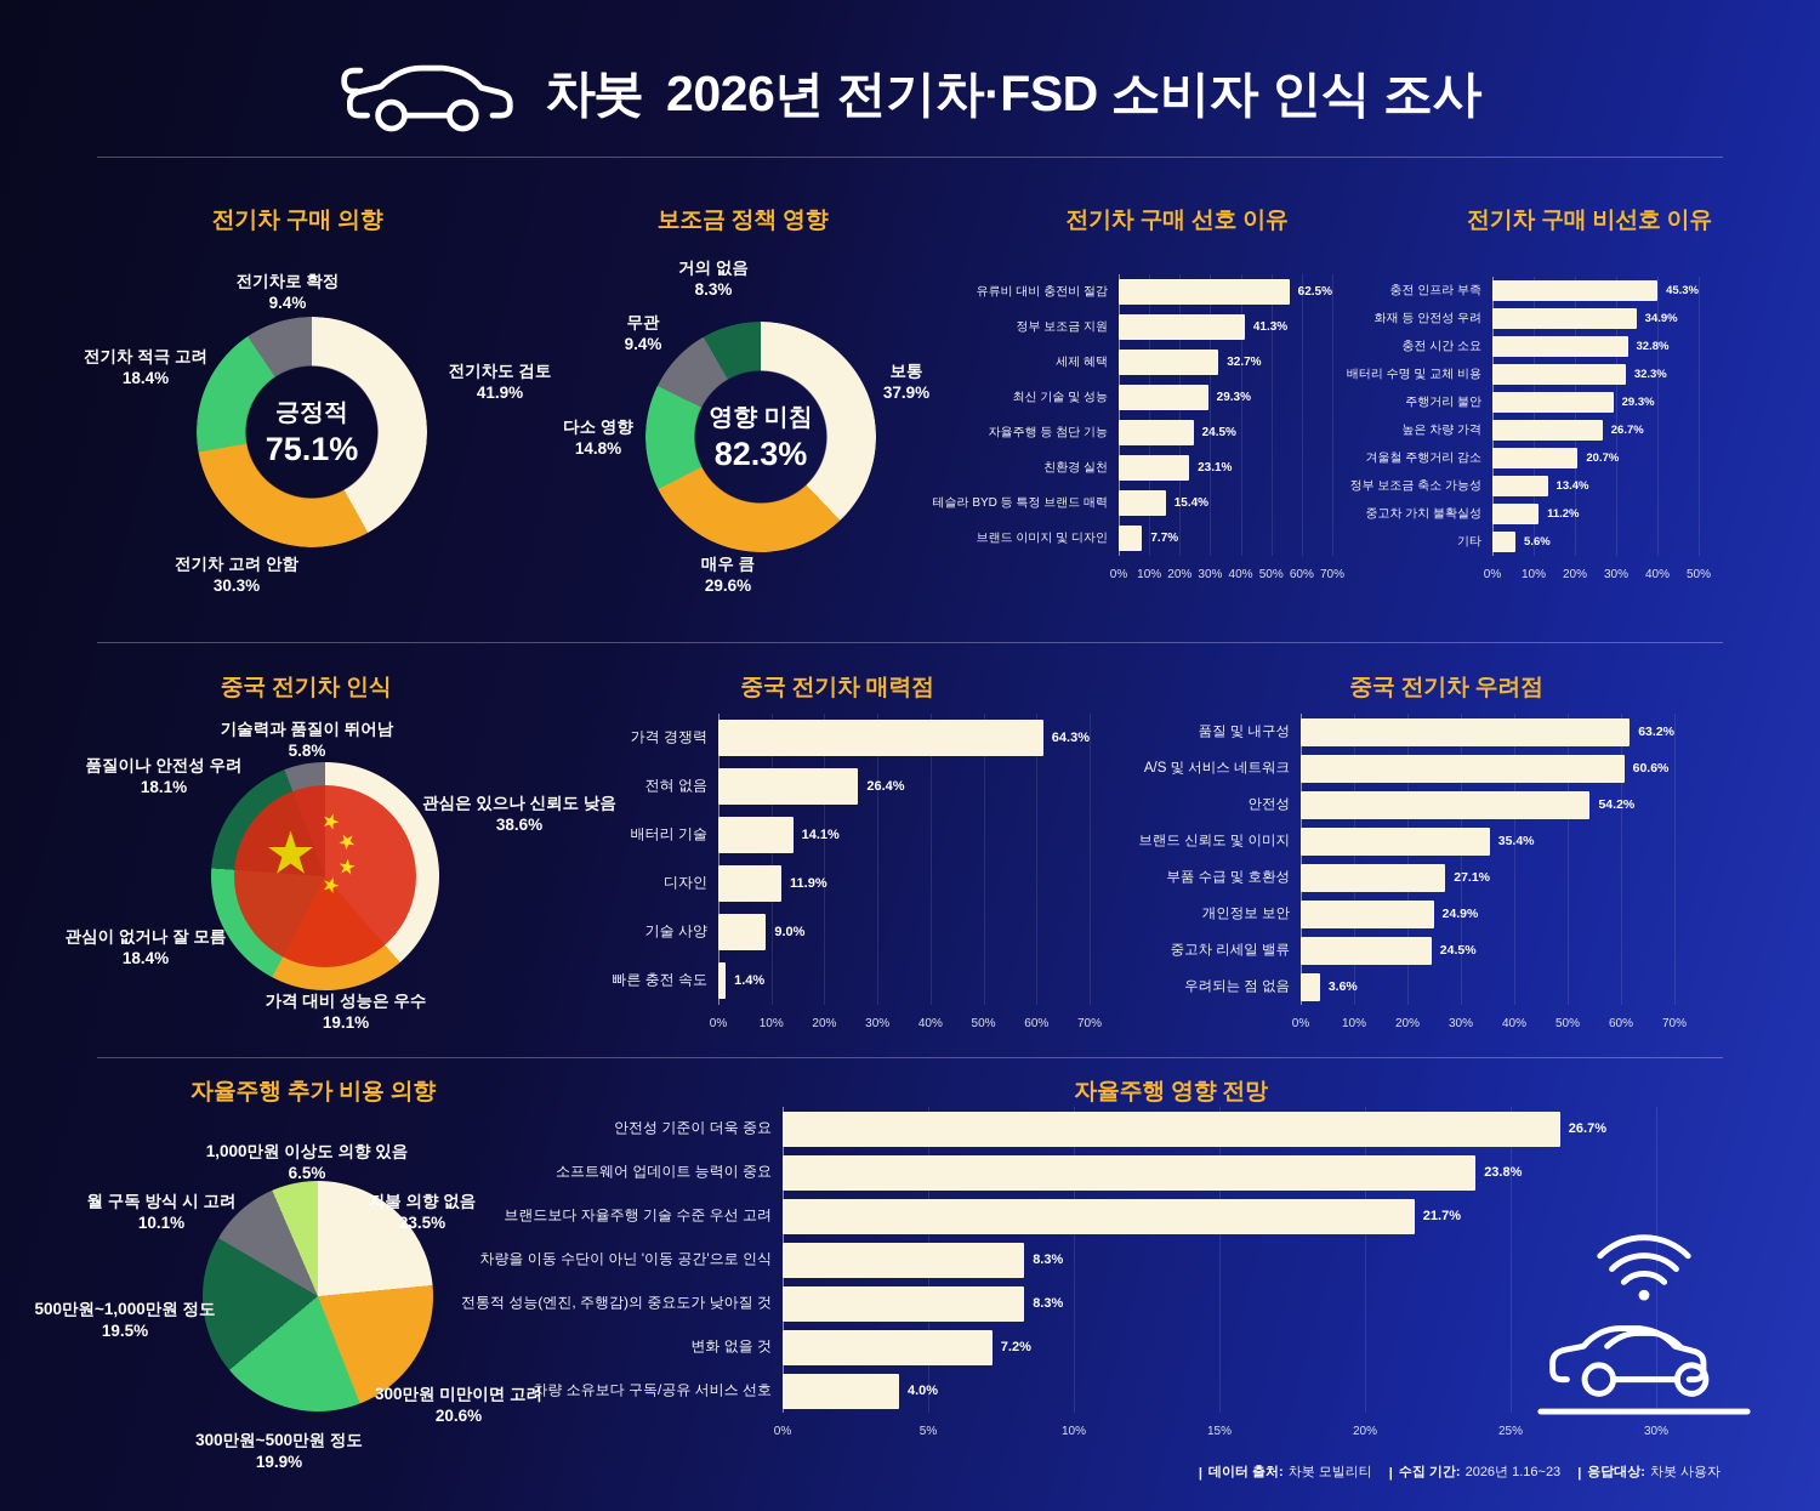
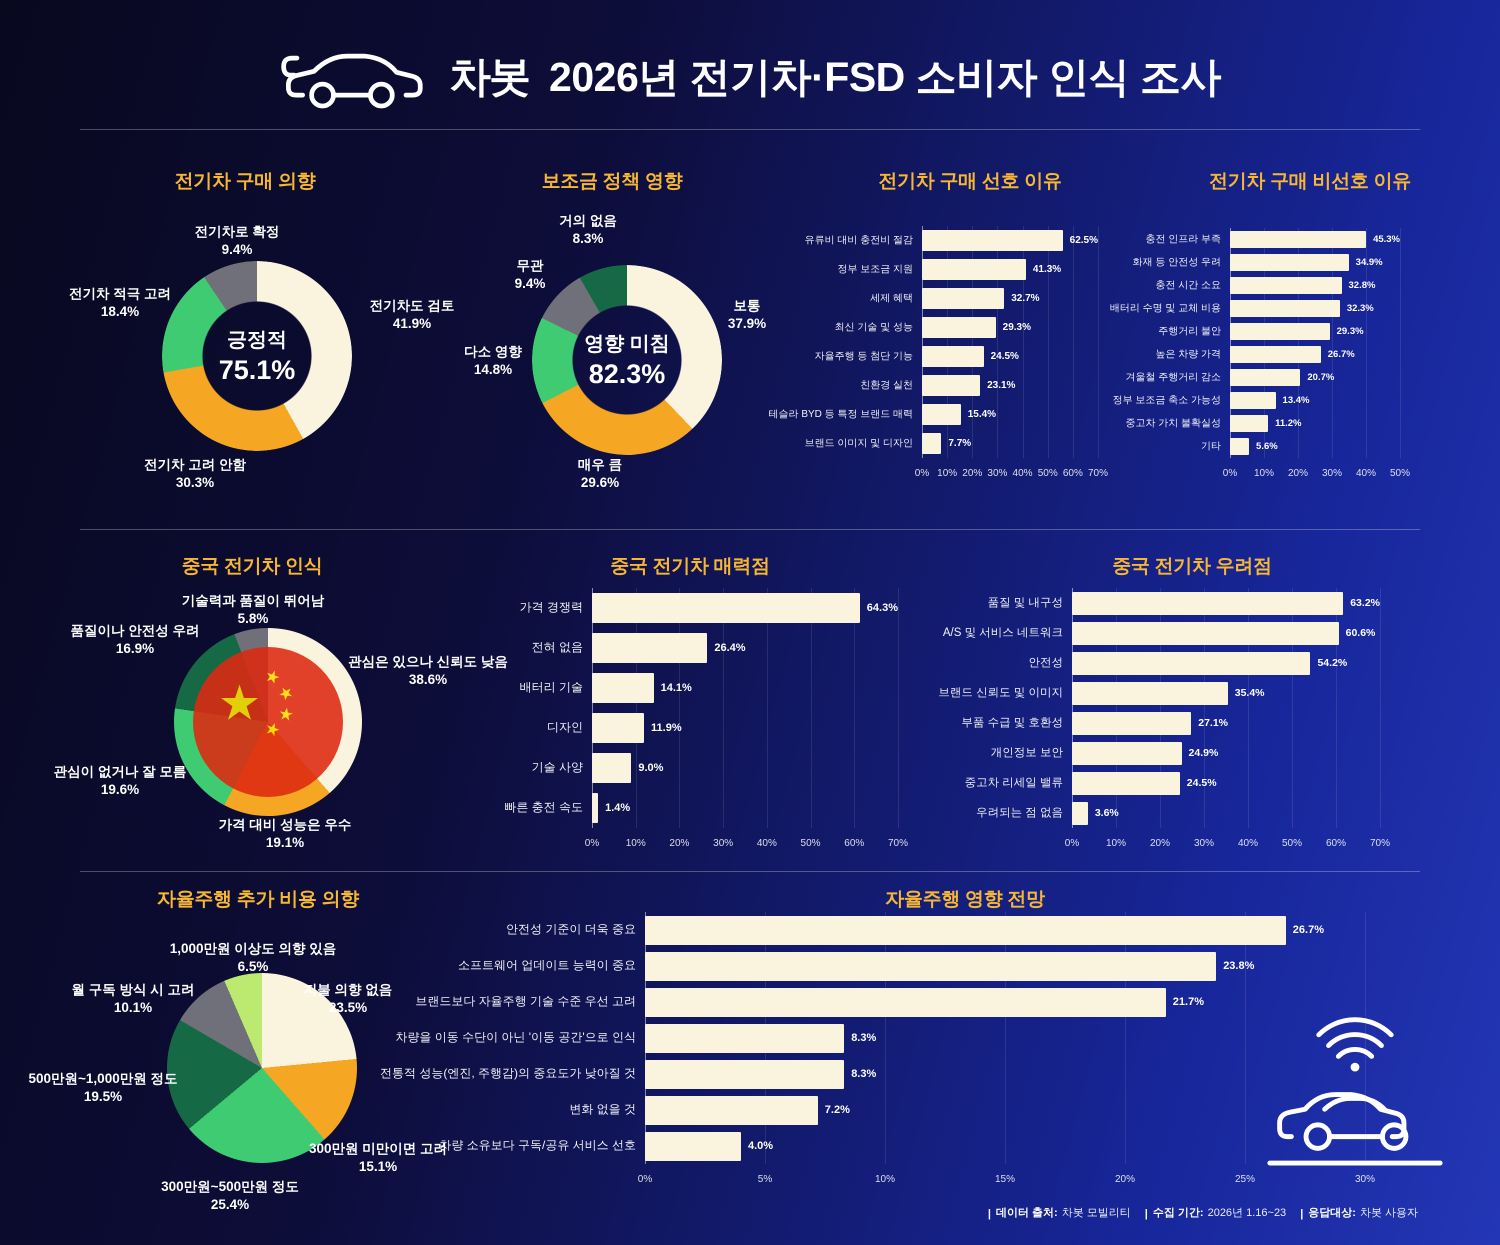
중국 전기차 인식/관심이 없거나 잘 모름: 18.4% -> 19.6%
중국 전기차 인식/품질이나 안전성 우려: 18.1% -> 16.9%
자율주행 추가 비용 의향/300만원 미만이면 고려: 20.6% -> 15.1%
자율주행 추가 비용 의향/300만원~500만원 정도: 19.9% -> 25.4%
